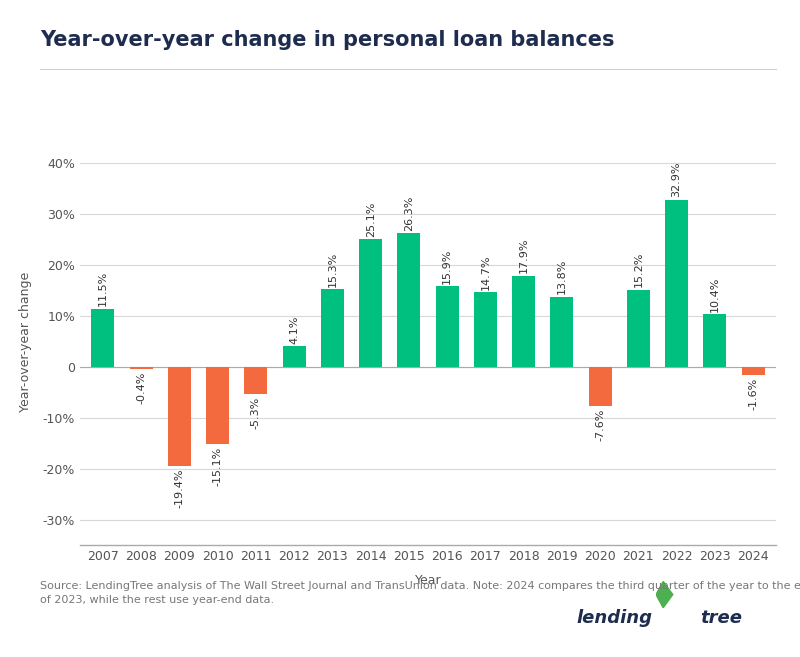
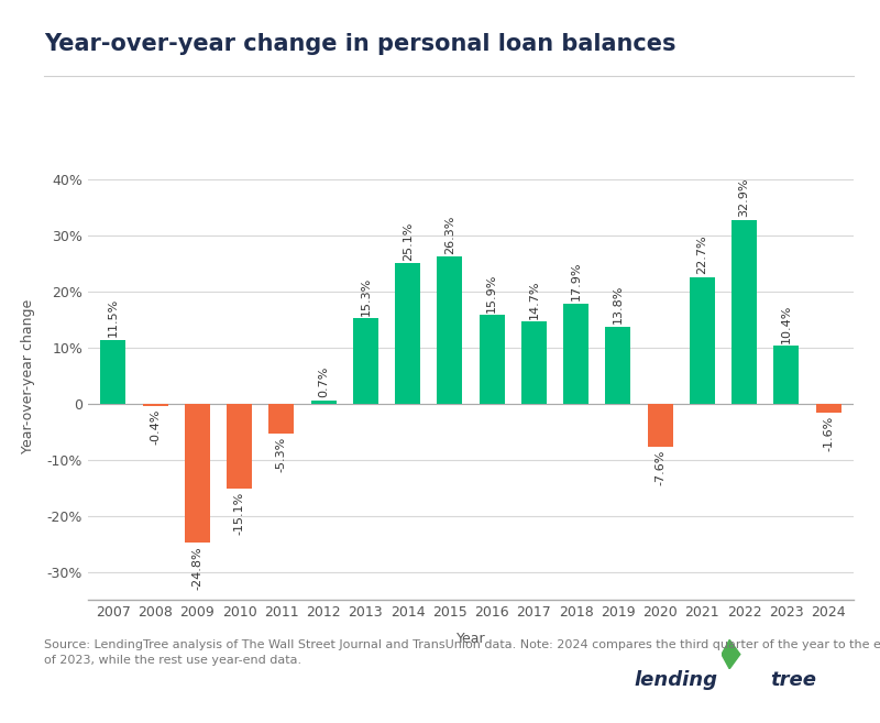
2009: -19.4% -> -24.8%
2012: 4.1% -> 0.7%
2021: 15.2% -> 22.7%
